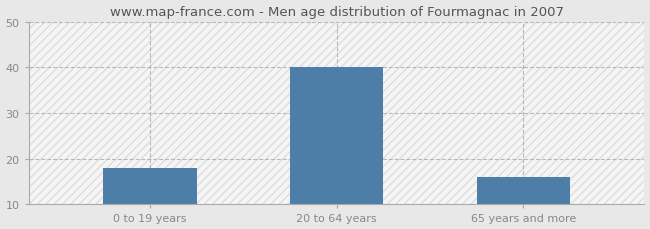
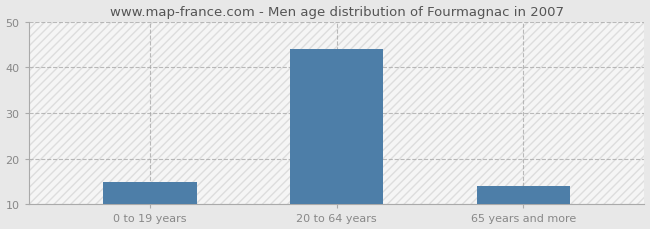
0 to 19 years: 18 -> 15
20 to 64 years: 40 -> 44
65 years and more: 16 -> 14
